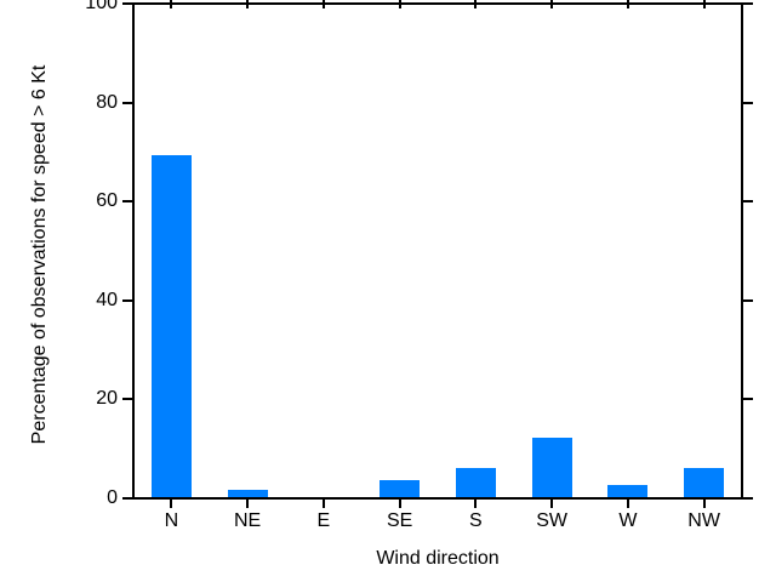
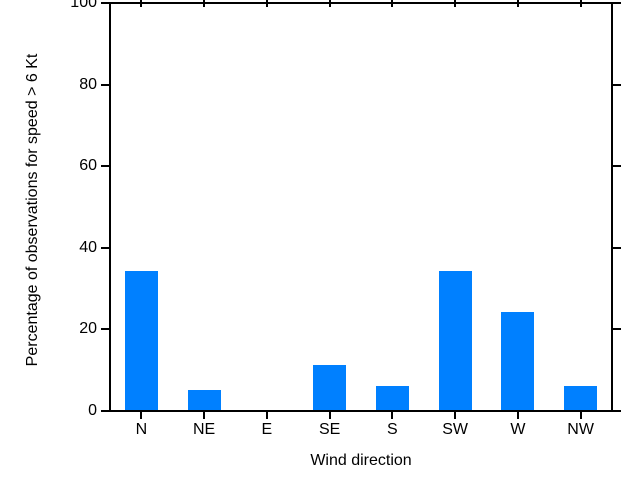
N: 69 -> 34
NE: 2 -> 5
SE: 3 -> 11
SW: 12 -> 34
W: 2 -> 24
